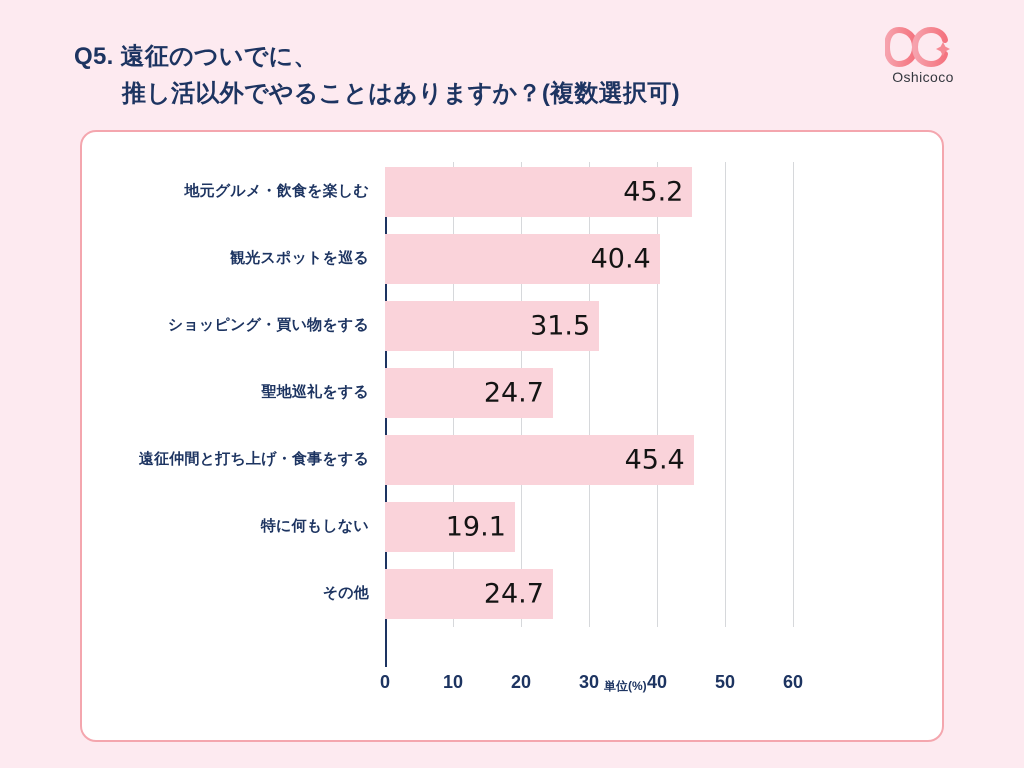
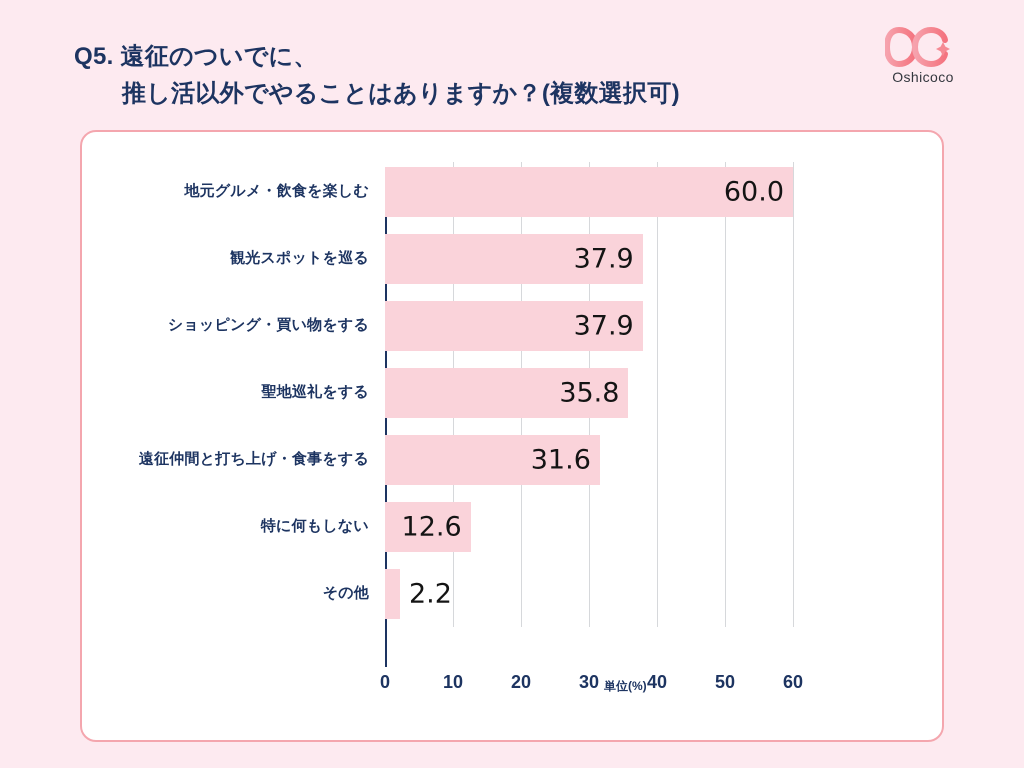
地元グルメ・飲食を楽しむ: 45.2 -> 60.0
観光スポットを巡る: 40.4 -> 37.9
ショッピング・買い物をする: 31.5 -> 37.9
聖地巡礼をする: 24.7 -> 35.8
遠征仲間と打ち上げ・食事をする: 45.4 -> 31.6
特に何もしない: 19.1 -> 12.6
その他: 24.7 -> 2.2
